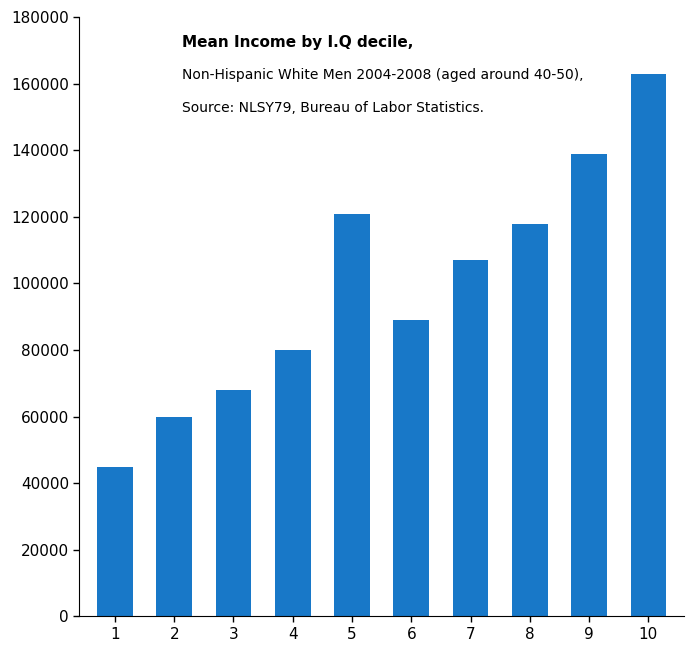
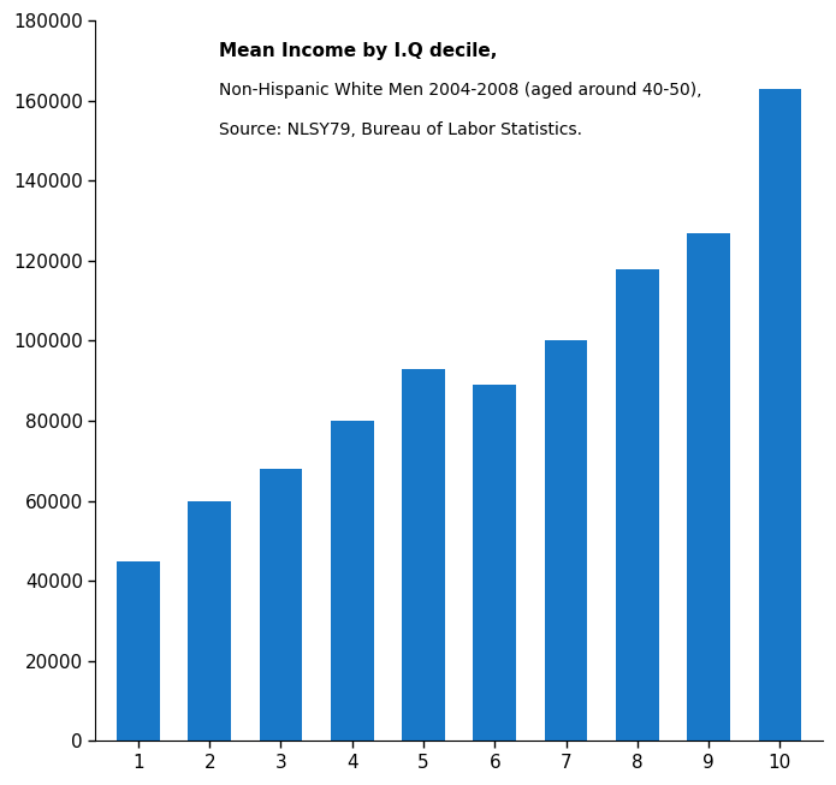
5: 121000 -> 93000
7: 107000 -> 100000
9: 139000 -> 127000
